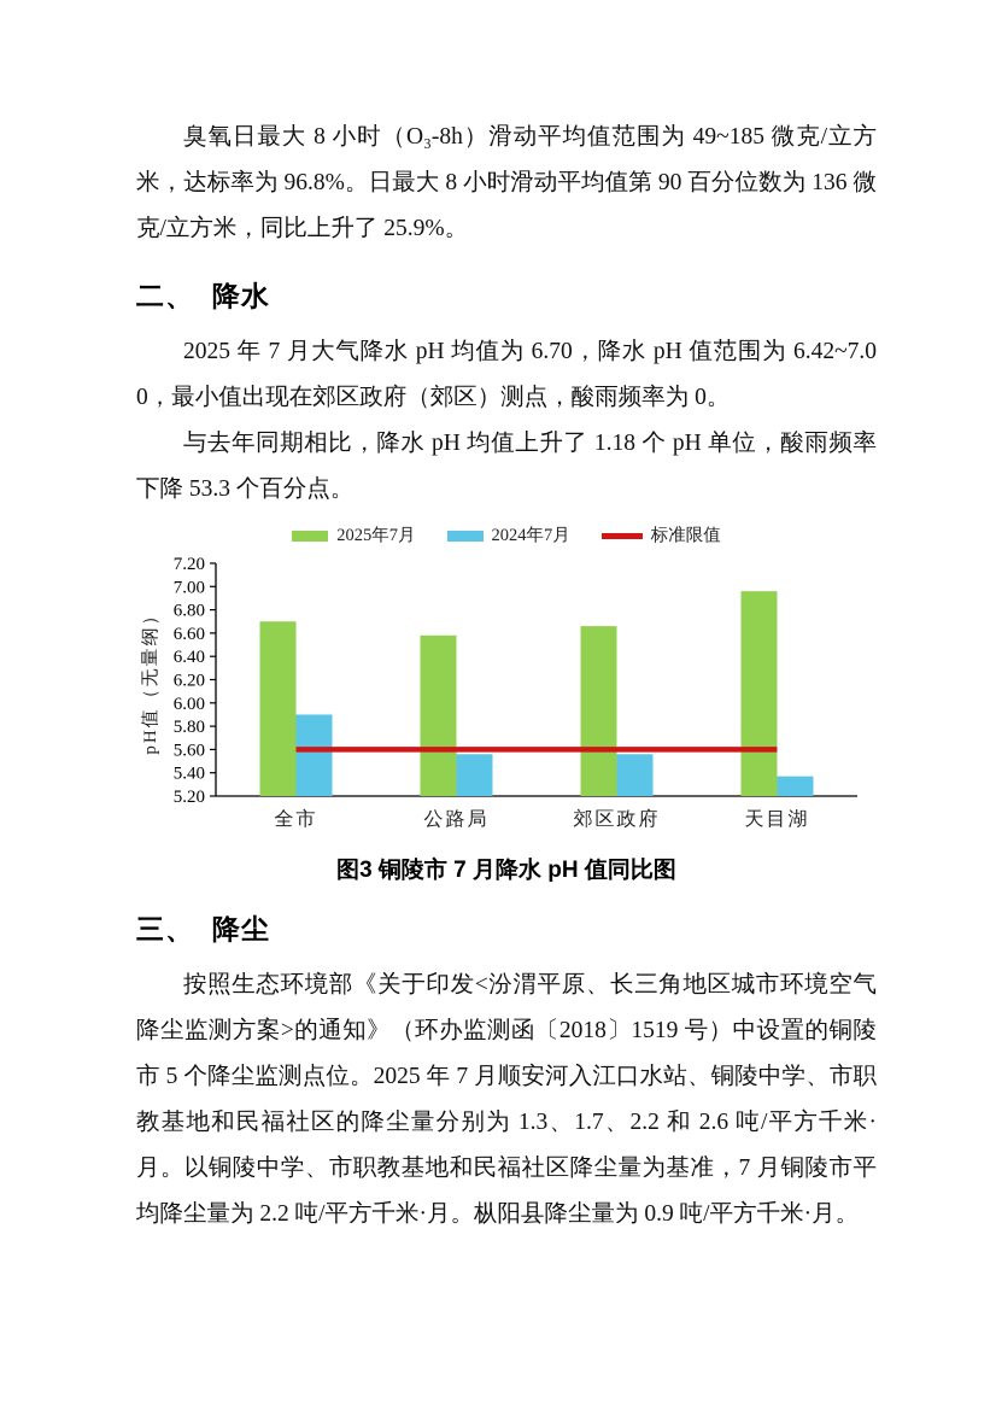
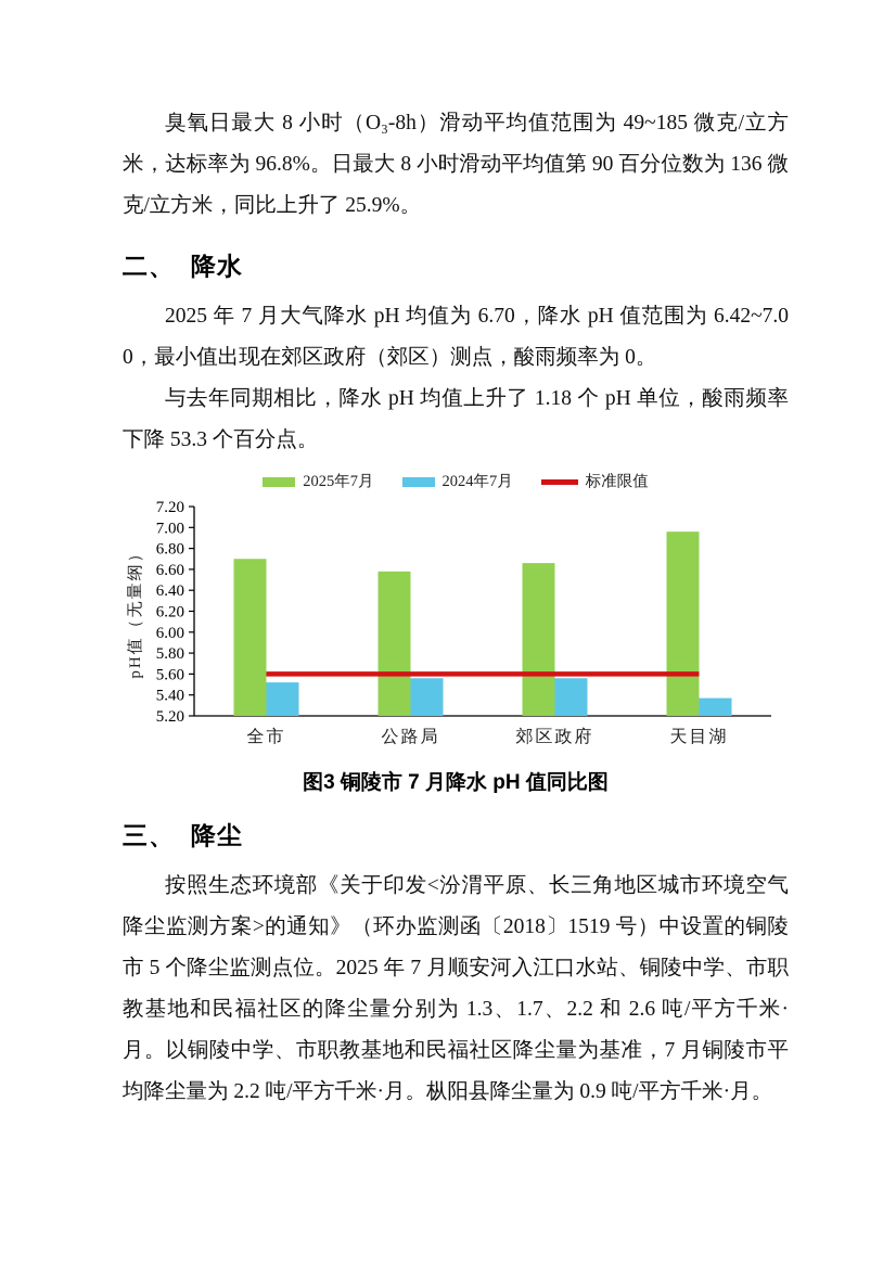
2024年7月/全市: 5.9 -> 5.5
